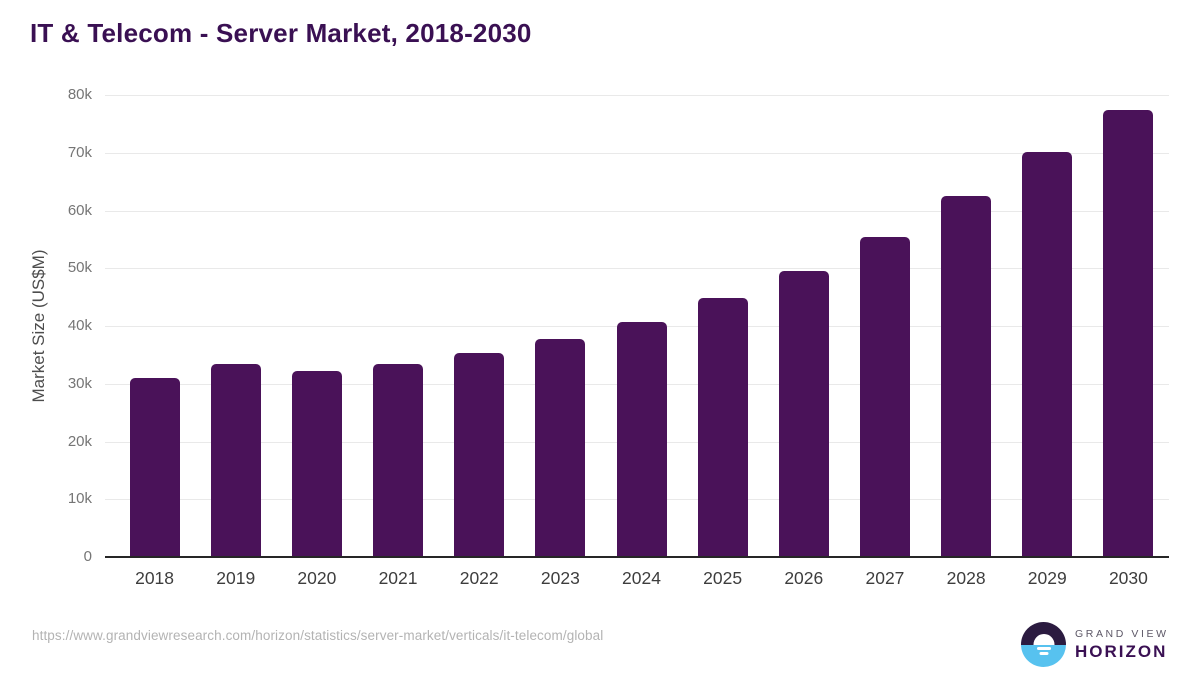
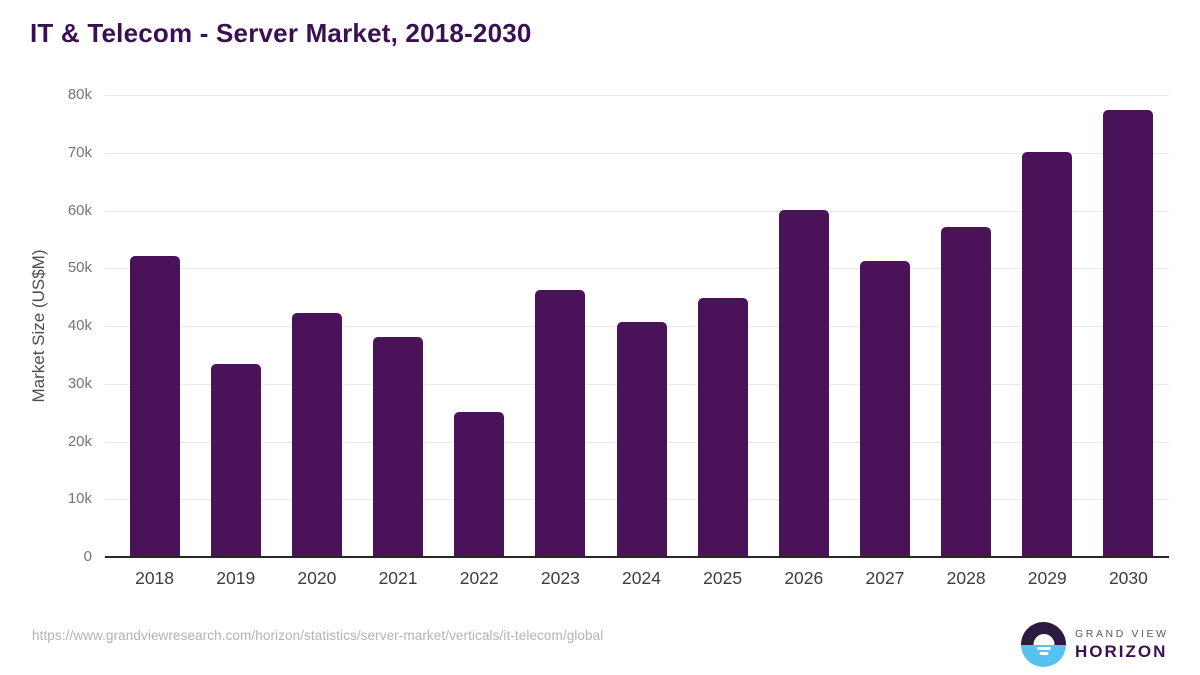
2018: 31k -> 52k
2020: 32k -> 42k
2021: 33k -> 38k
2022: 35k -> 25k
2023: 38k -> 46k
2026: 49k -> 60k
2027: 55k -> 51k
2028: 62k -> 57k
